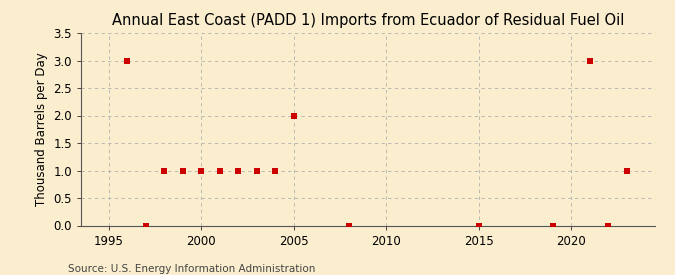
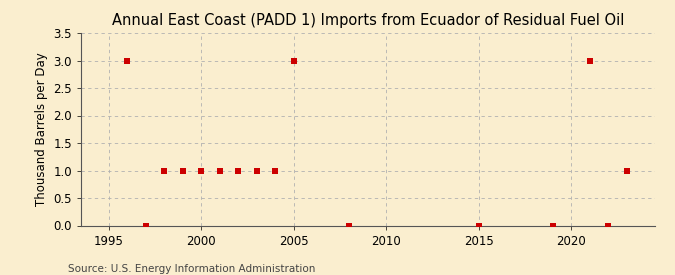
2005: 2 -> 3
